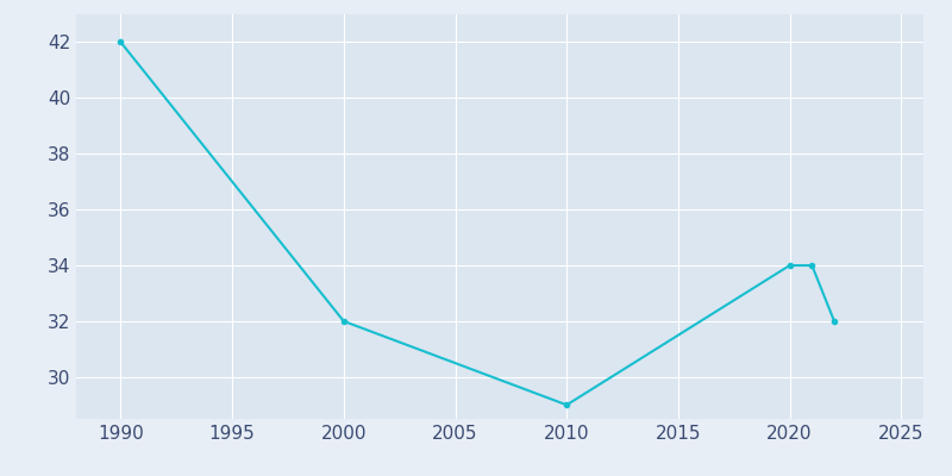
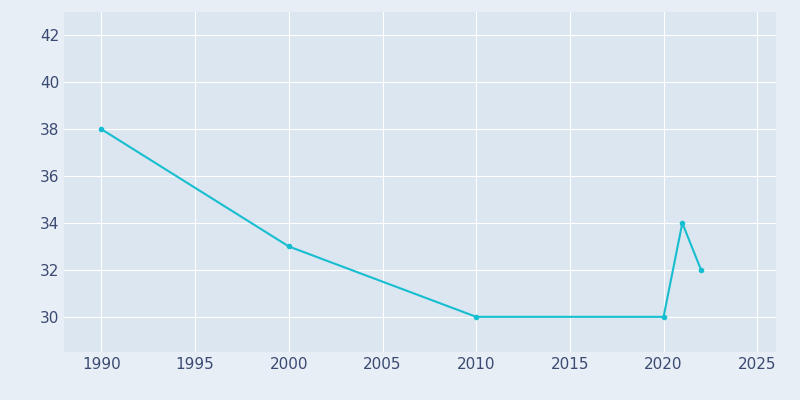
1990: 42 -> 38
2000: 32 -> 33
2010: 29 -> 30
2020: 34 -> 30
